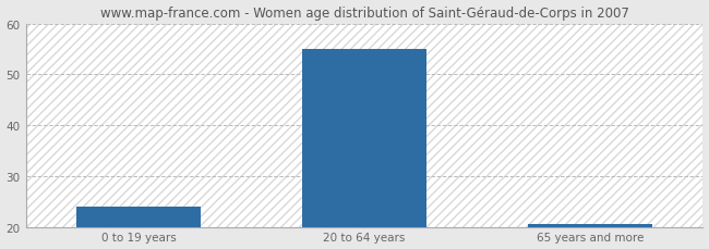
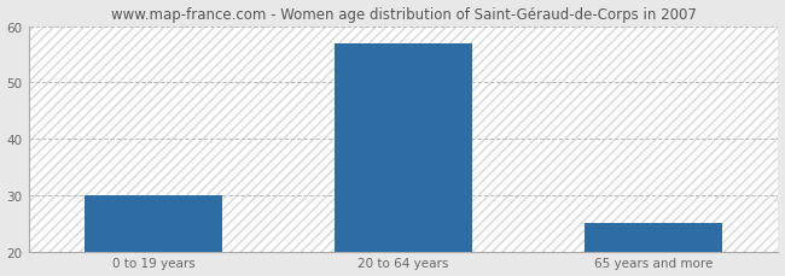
0 to 19 years: 24.0 -> 30.0
20 to 64 years: 55.0 -> 57.0
65 years and more: 20.5 -> 25.0
